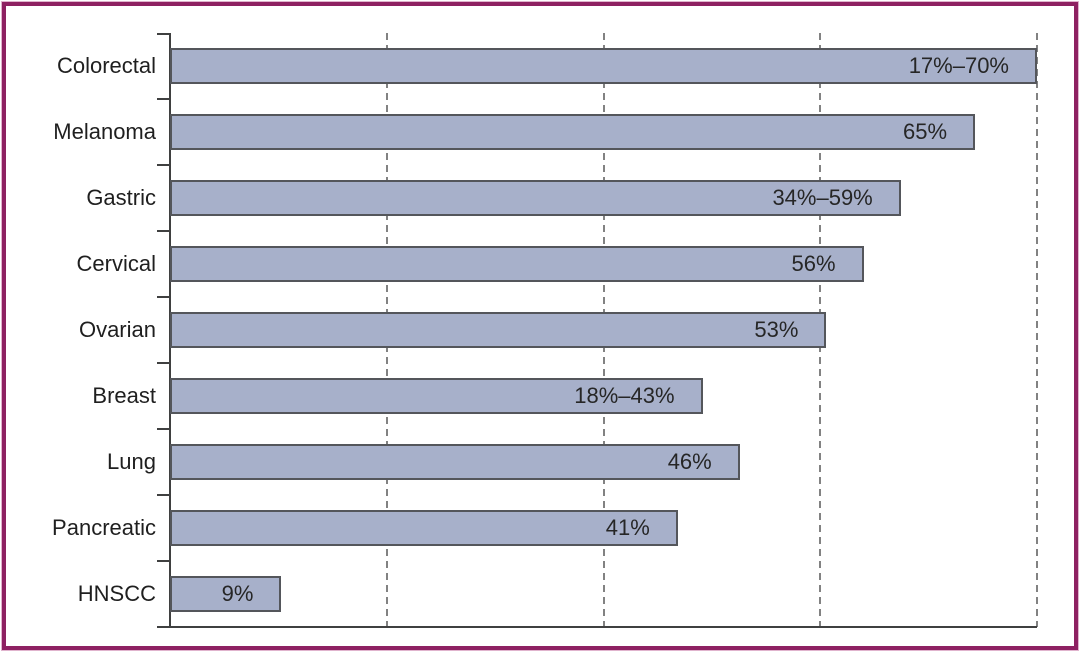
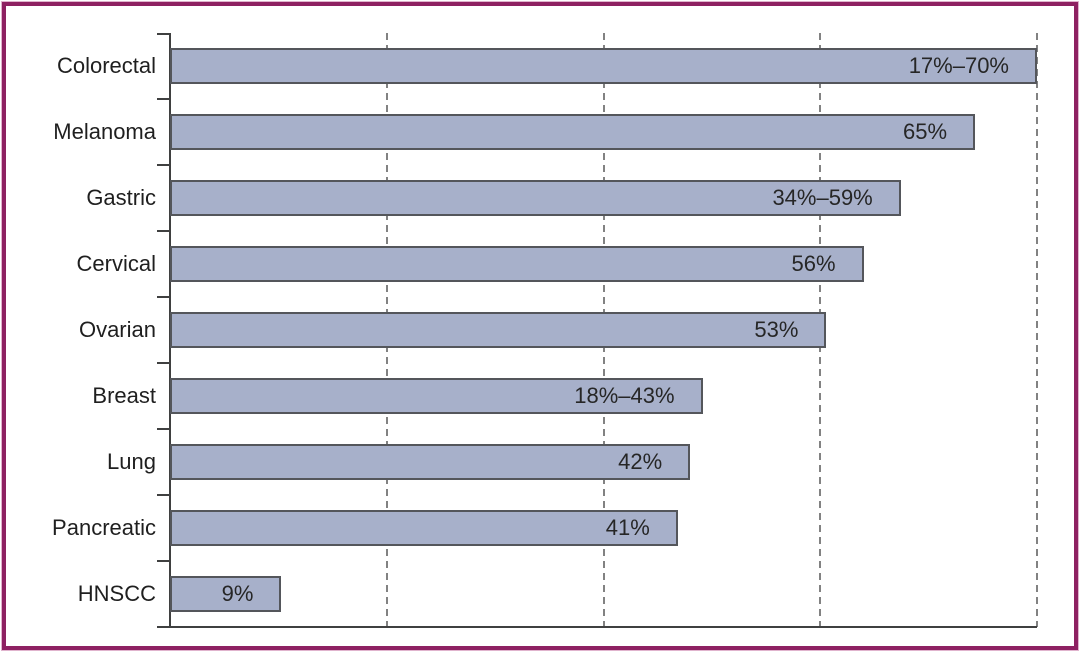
Lung: 46% -> 42%
